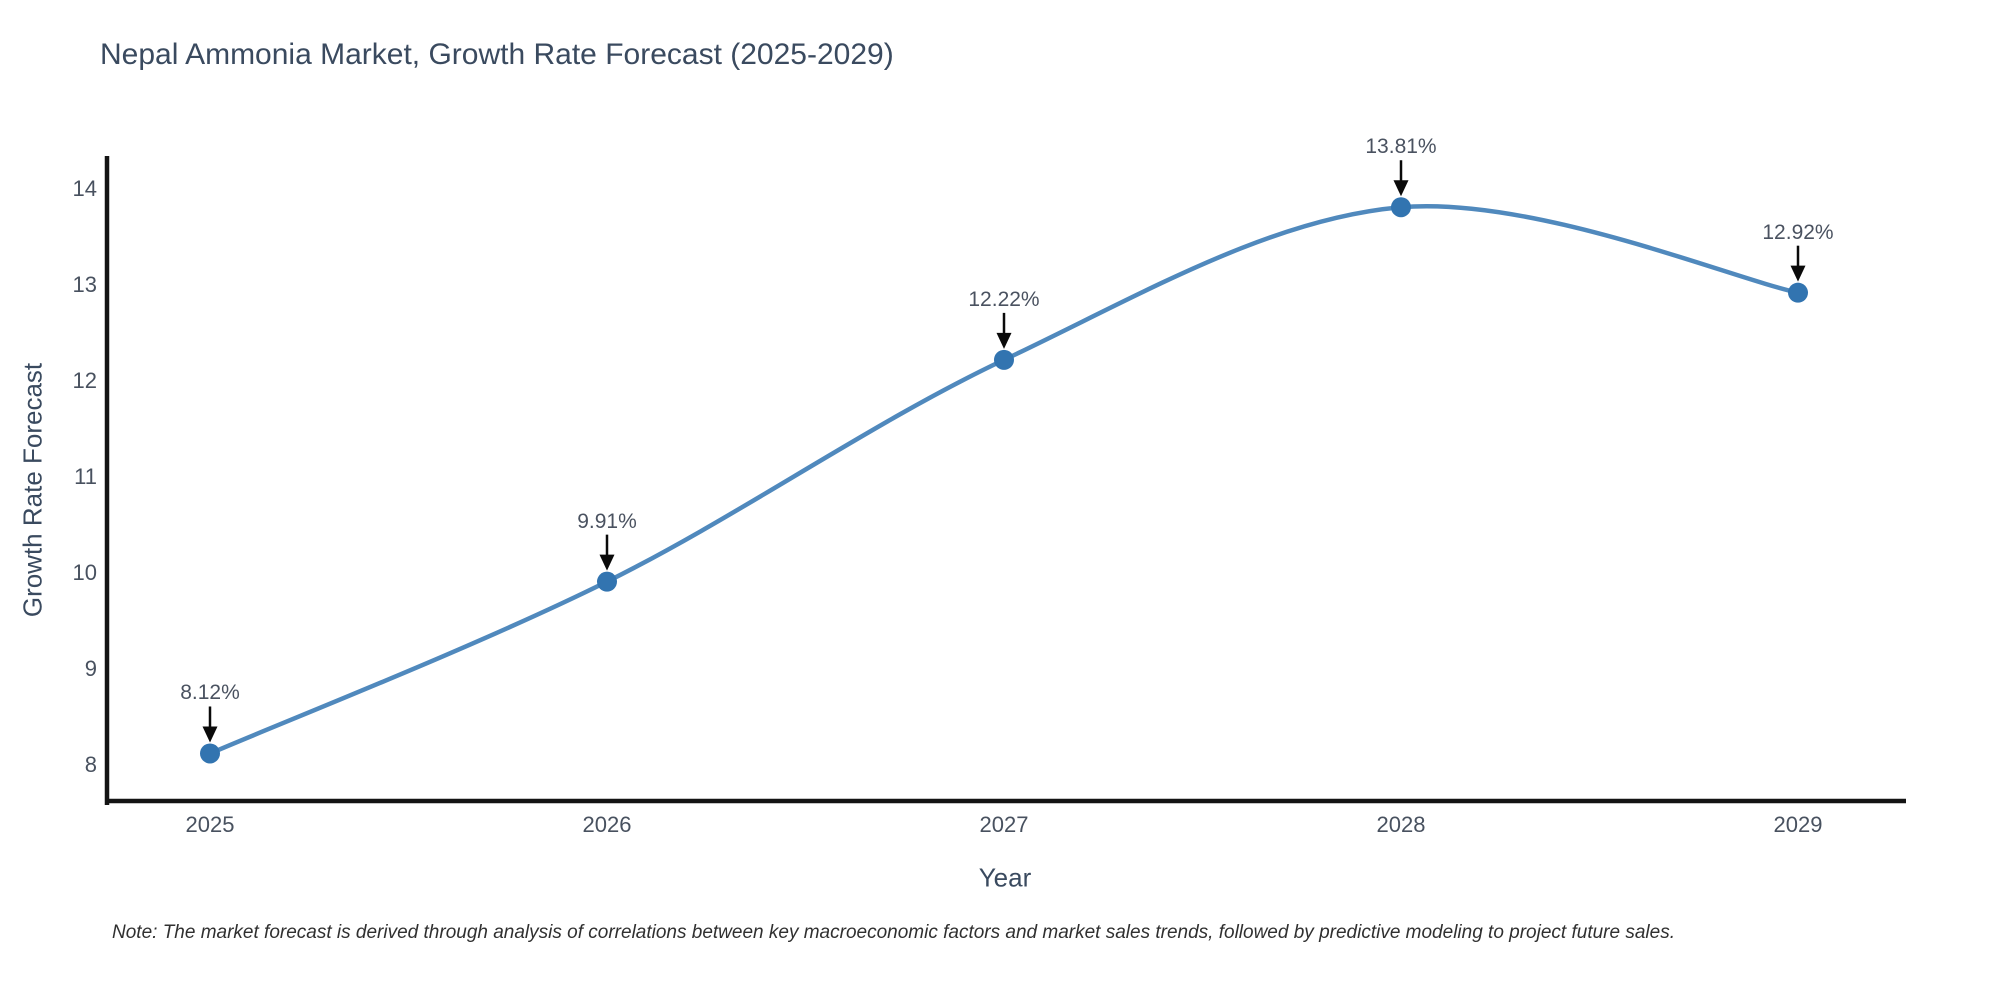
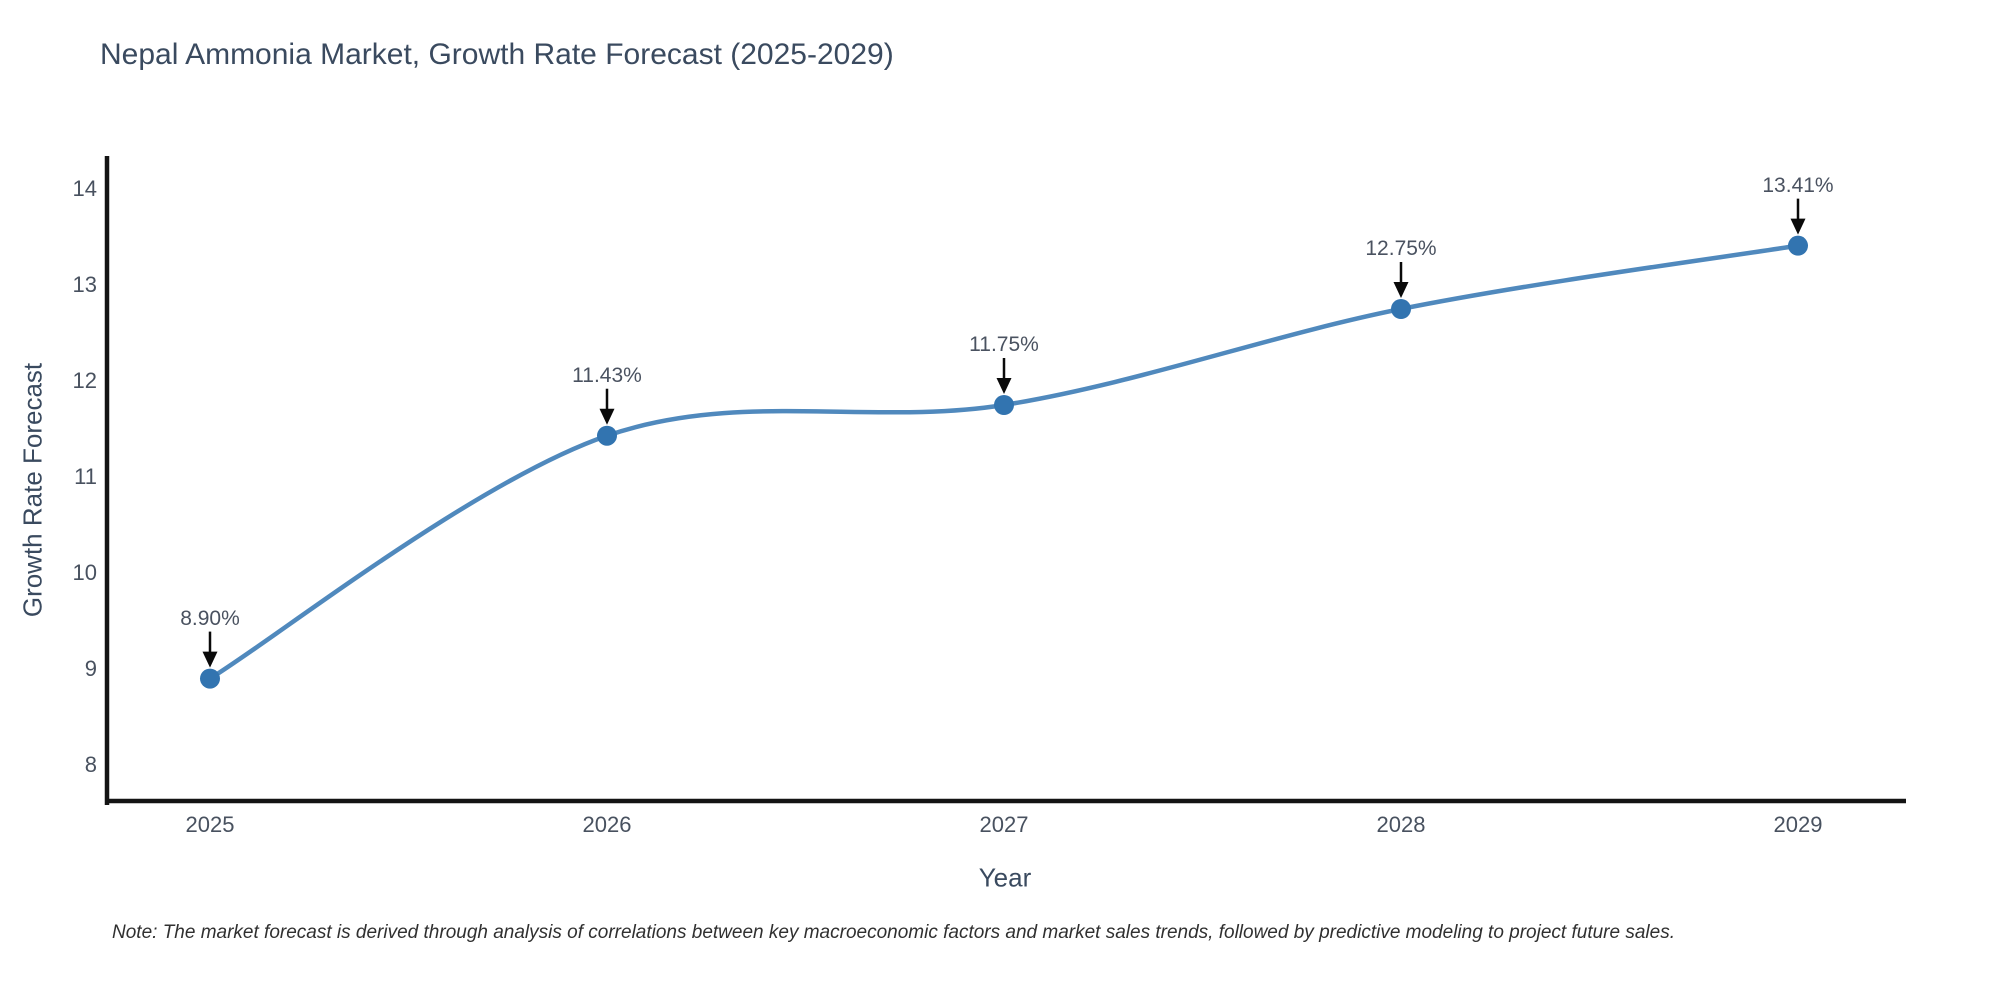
2025: 8.12% -> 8.90%
2026: 9.91% -> 11.43%
2027: 12.22% -> 11.75%
2028: 13.81% -> 12.75%
2029: 12.92% -> 13.41%
